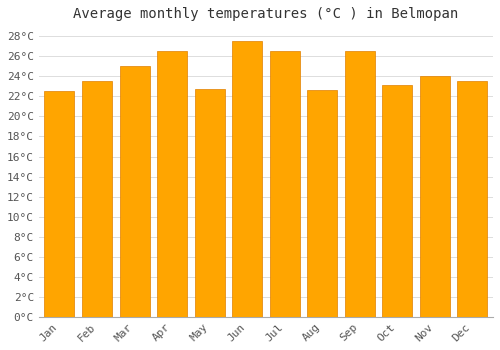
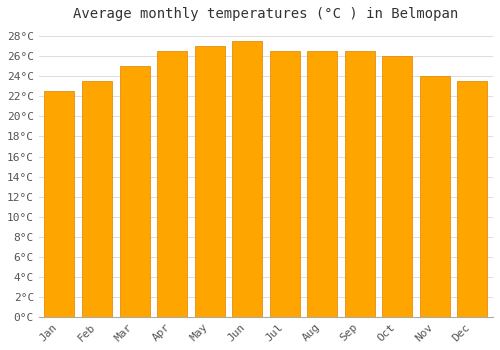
May: 22.7°C -> 27.0°C
Aug: 22.6°C -> 26.5°C
Oct: 23.1°C -> 26.0°C
